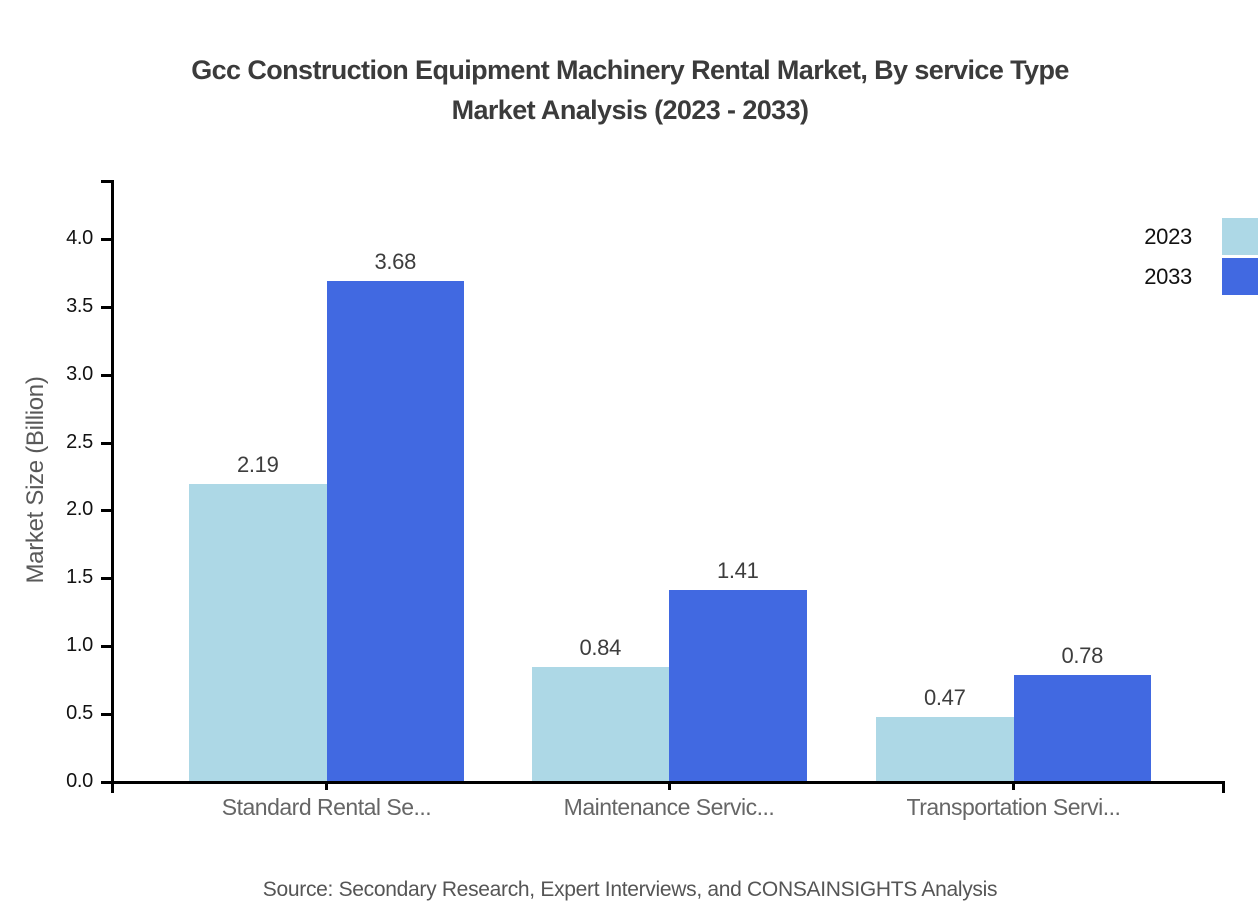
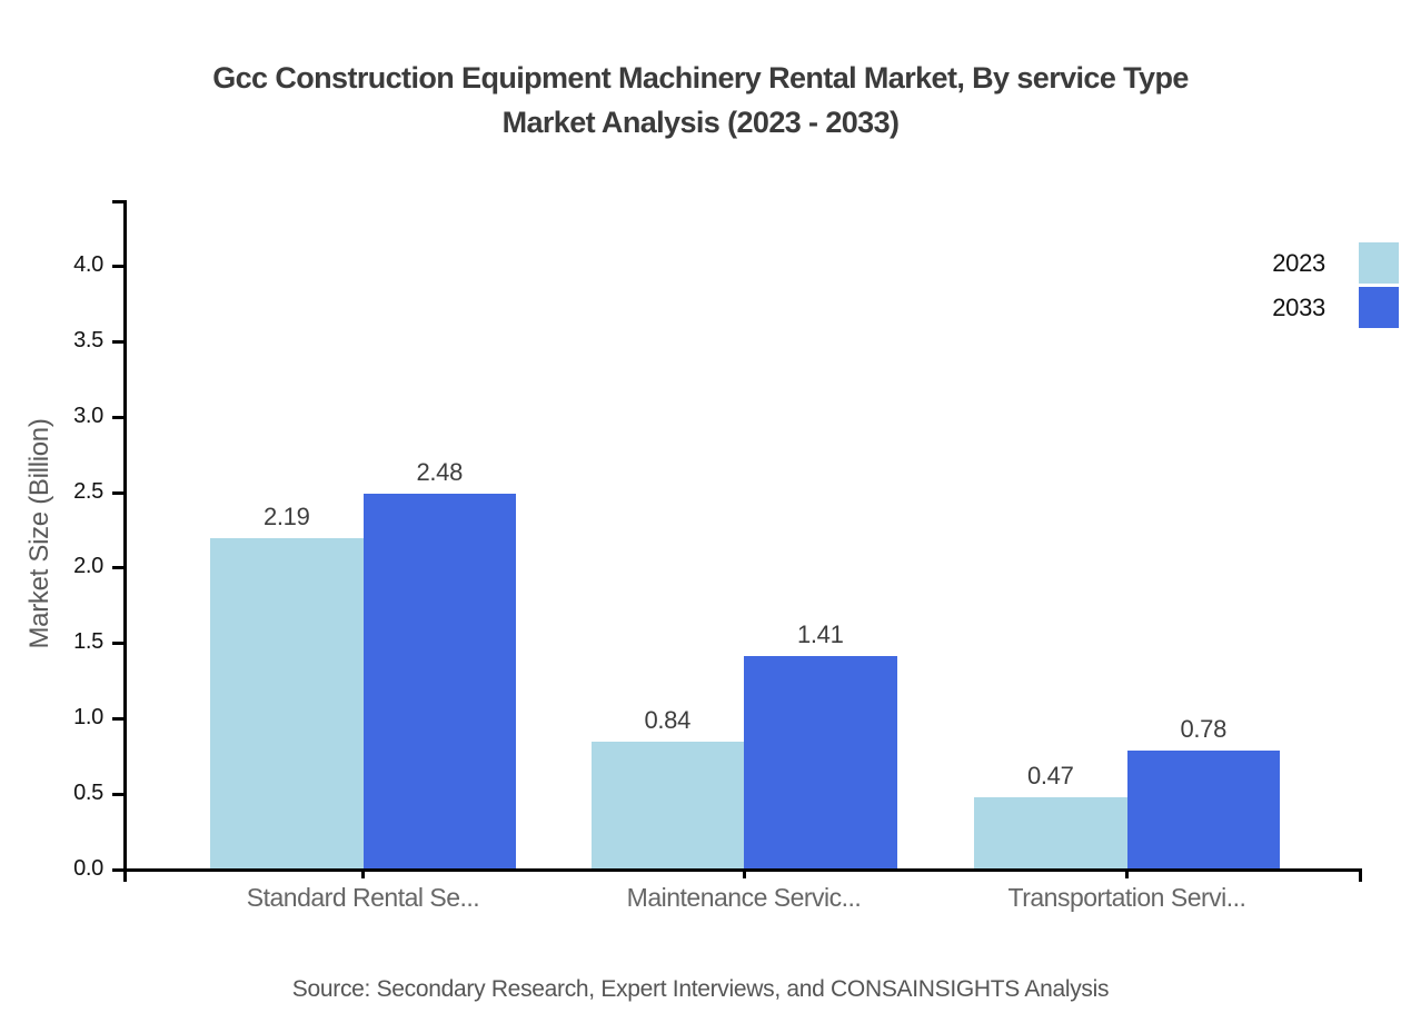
2033/Standard Rental Se...: 3.68 -> 2.48
